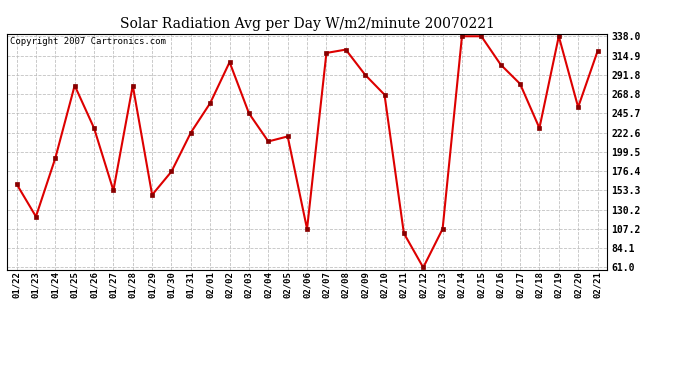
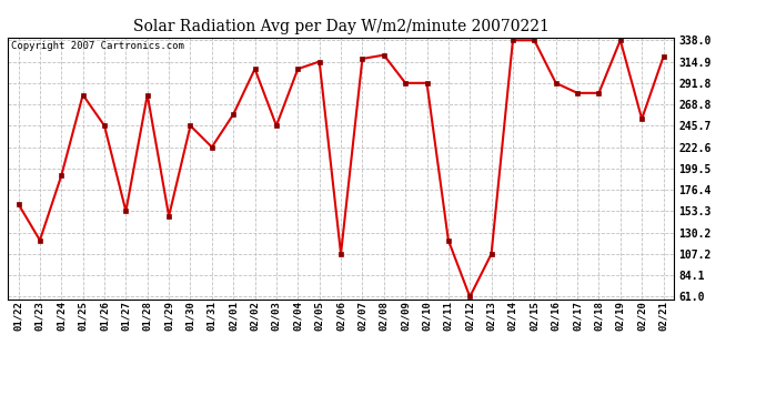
01/26: 228 -> 246
01/30: 176 -> 246
02/04: 212 -> 307
02/05: 218 -> 315
02/10: 268 -> 292
02/11: 102 -> 122
02/16: 304 -> 292
02/18: 228 -> 281
